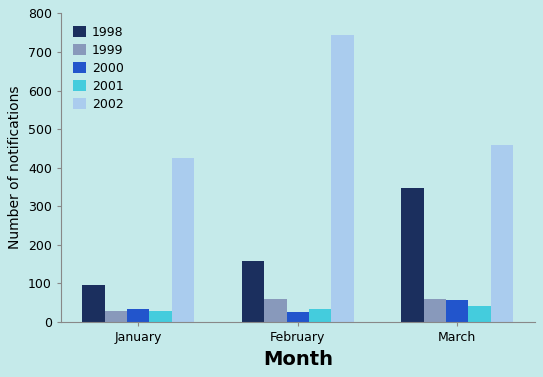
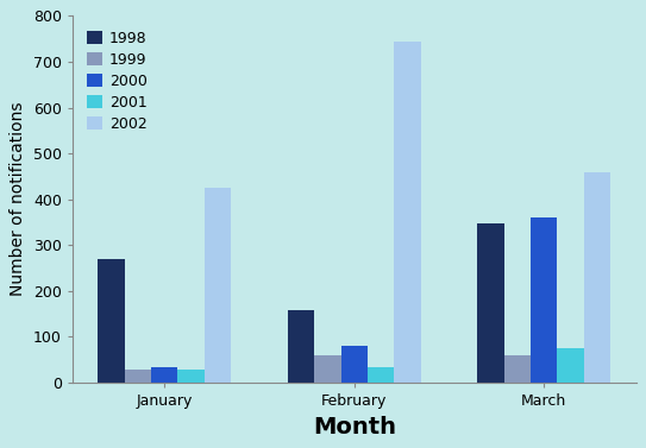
1998/January: 95 -> 270
2000/February: 25 -> 80
2000/March: 58 -> 360
2001/March: 42 -> 75
